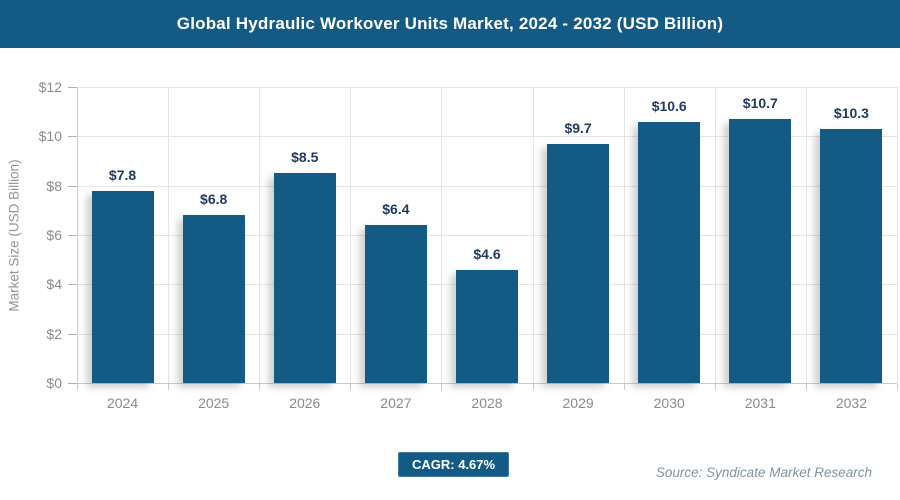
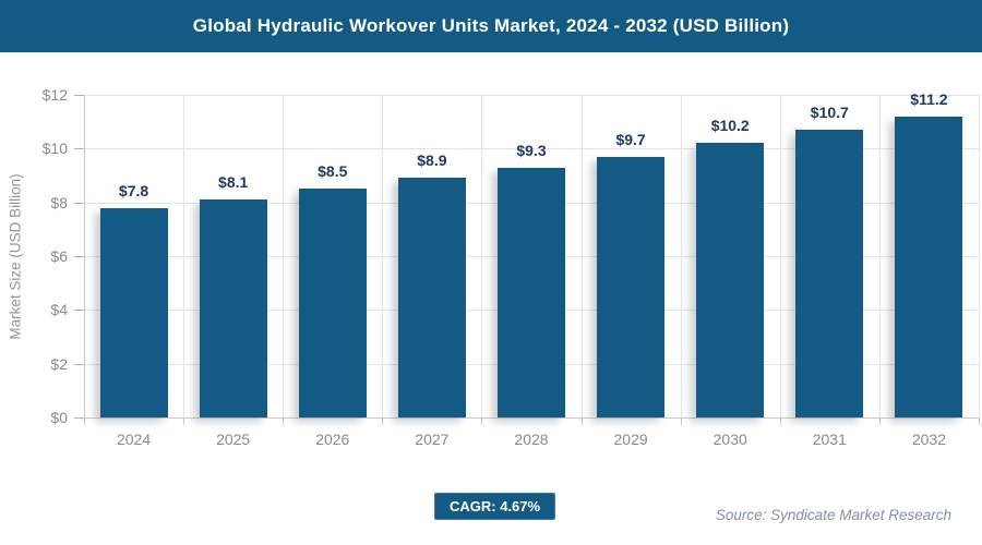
2025: $6.8 -> $8.1
2027: $6.4 -> $8.9
2028: $4.6 -> $9.3
2030: $10.6 -> $10.2
2032: $10.3 -> $11.2
